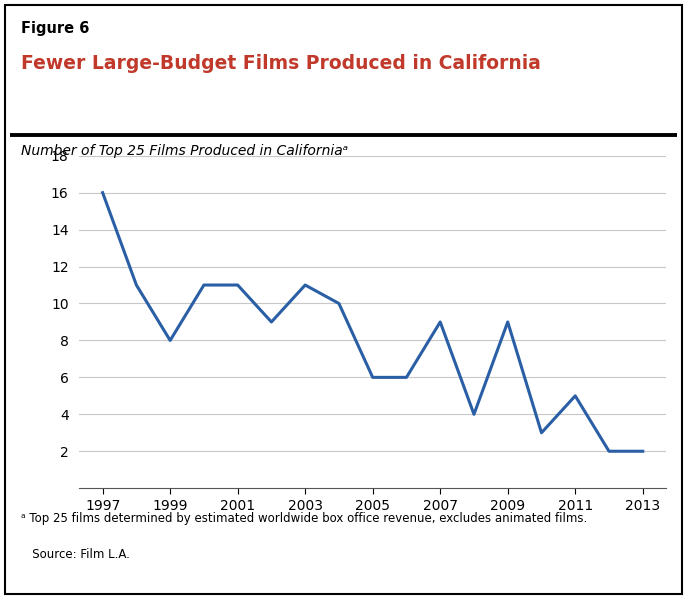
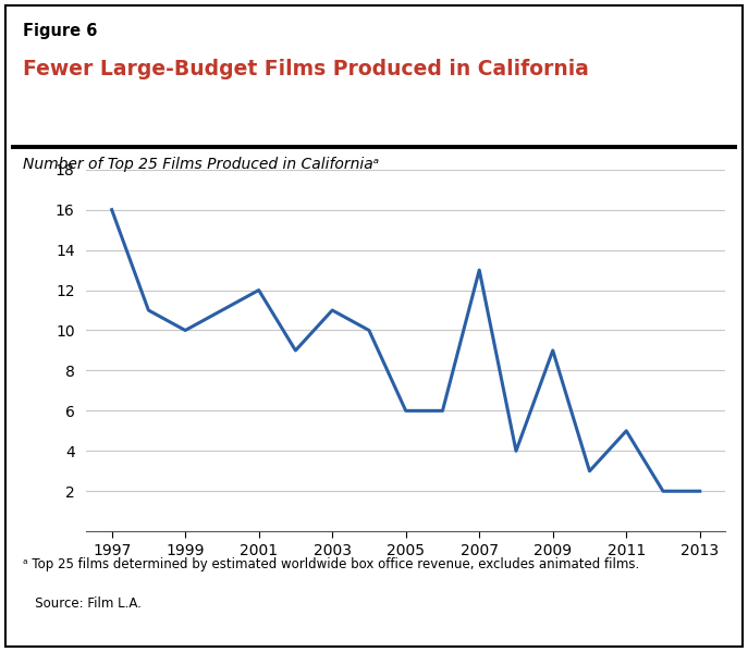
1999: 8 -> 10
2001: 11 -> 12
2007: 9 -> 13
